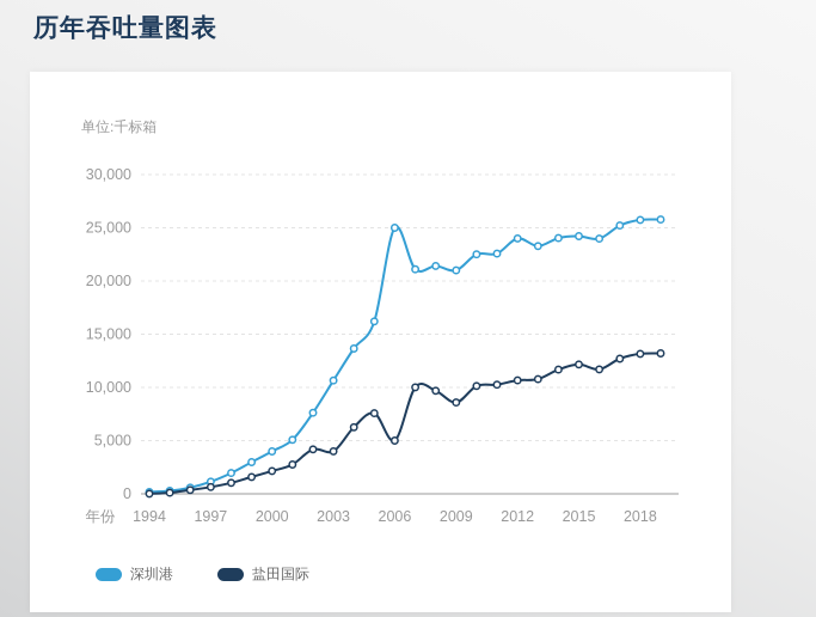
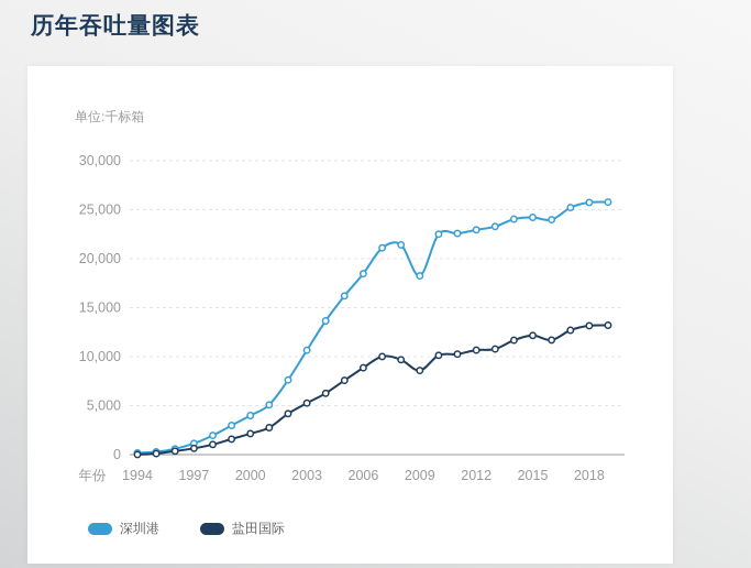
盐田国际/2003: 4000 -> 5000
深圳港/2006: 25000 -> 18000
盐田国际/2006: 5000 -> 9000
深圳港/2009: 21000 -> 18000
深圳港/2012: 24000 -> 23000
